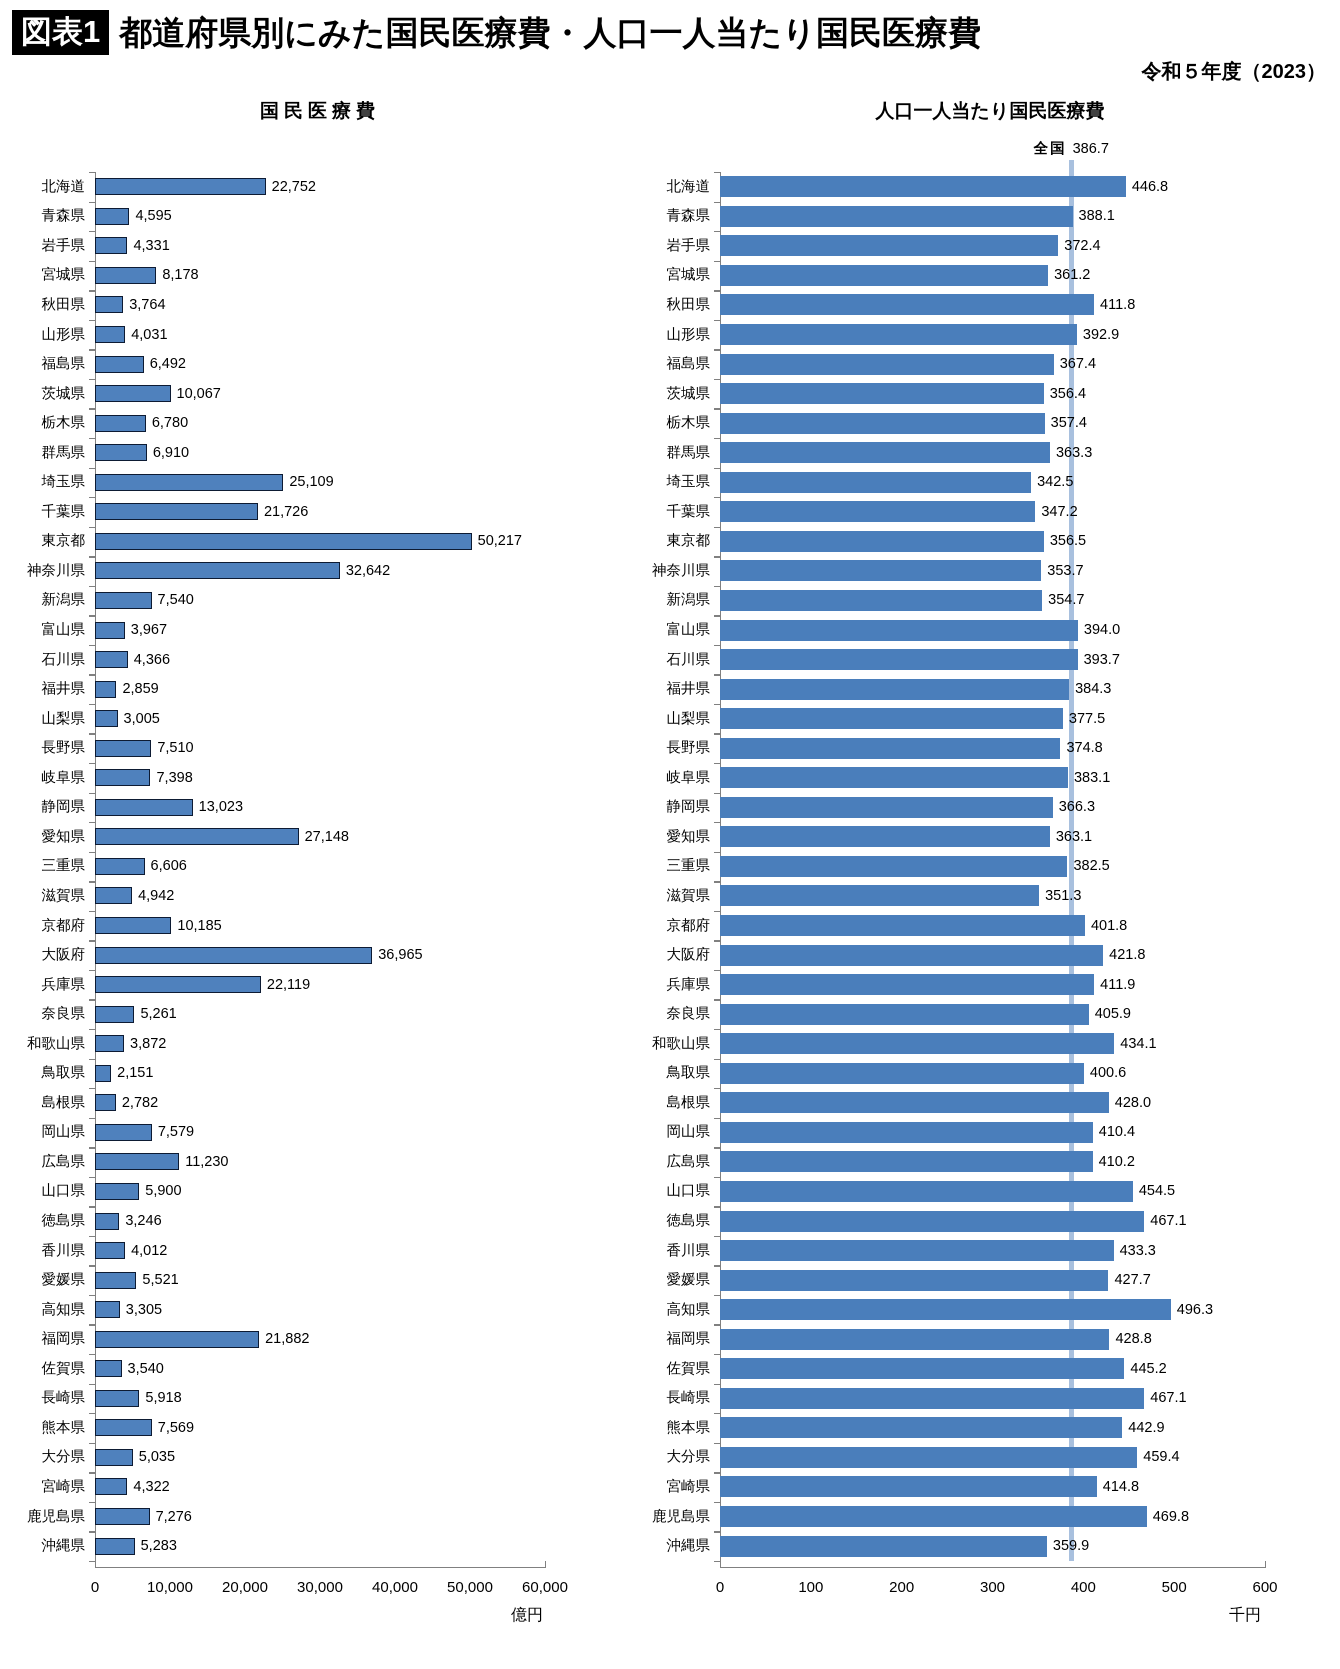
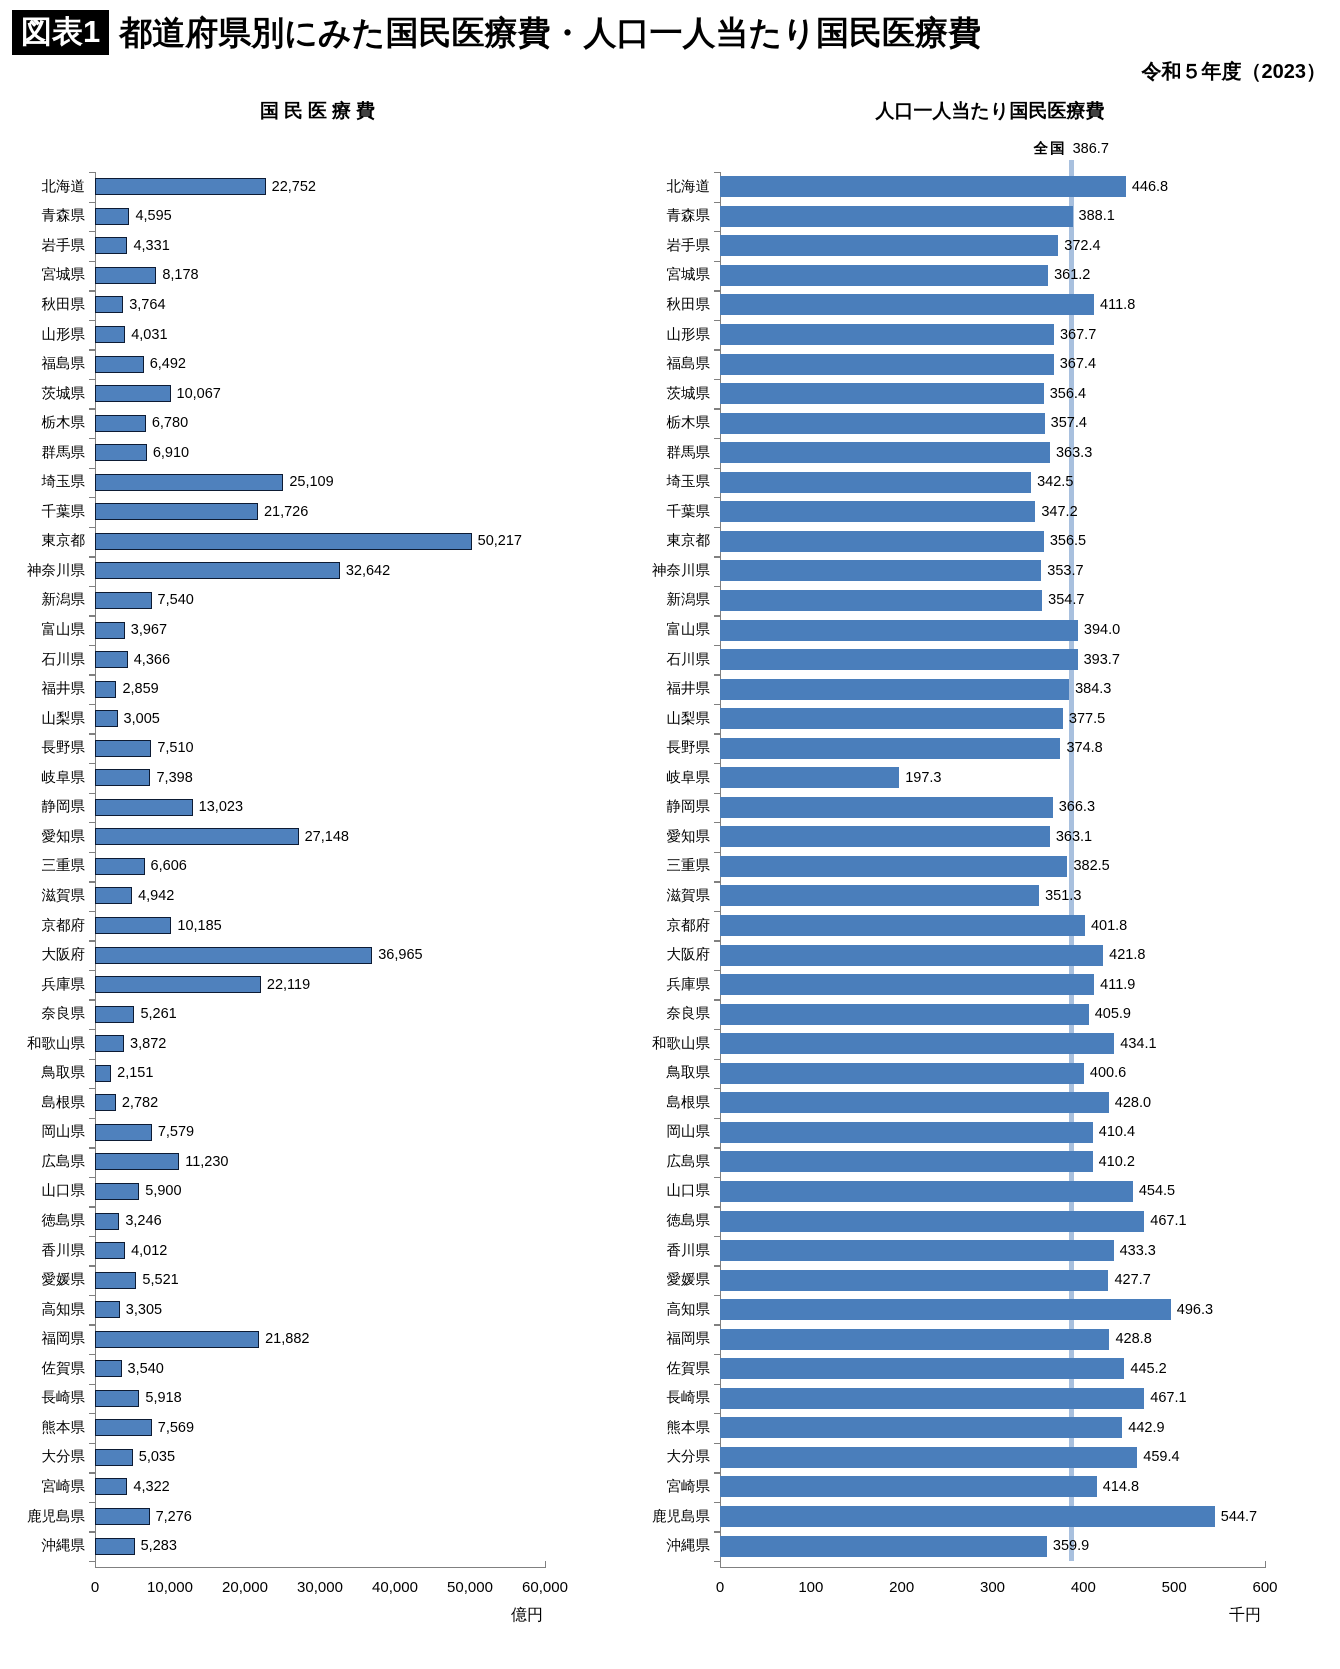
人口一人当たり国民医療費/山形県: 392.9 -> 367.7
人口一人当たり国民医療費/岐阜県: 383.1 -> 197.3
人口一人当たり国民医療費/鹿児島県: 469.8 -> 544.7
